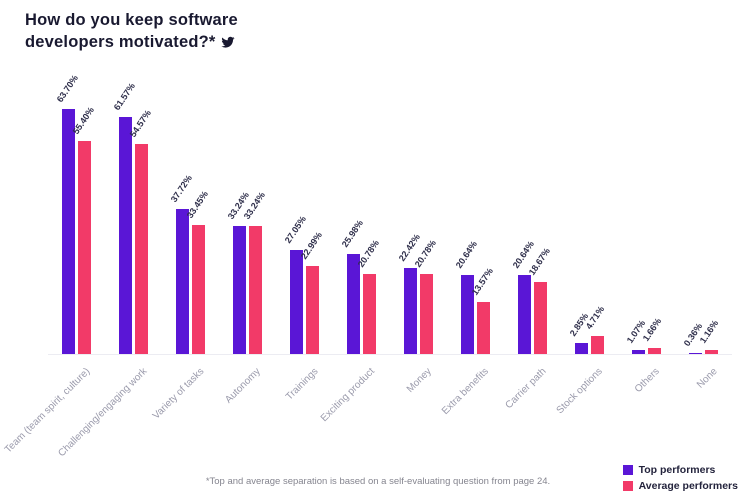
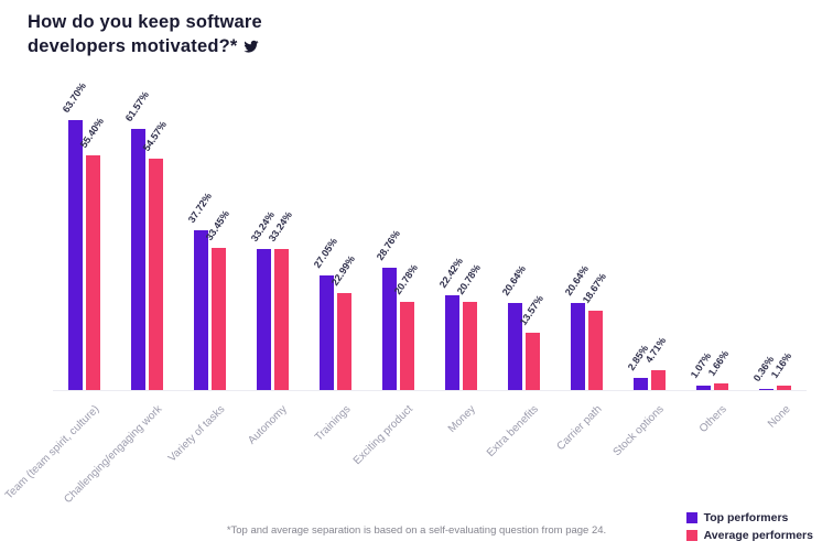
Top performers/Exciting product: 25.98% -> 28.76%
